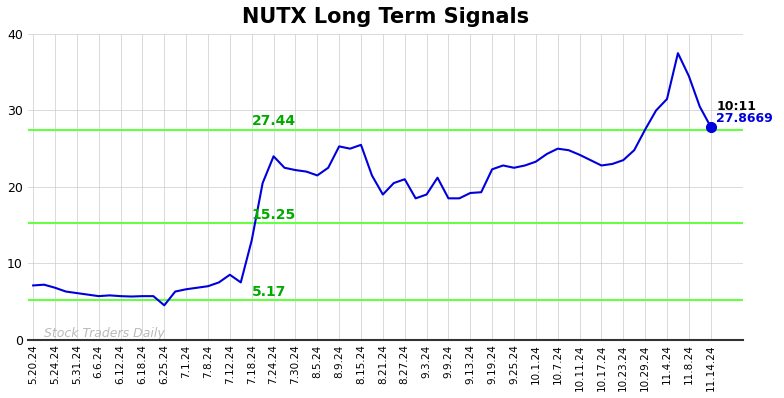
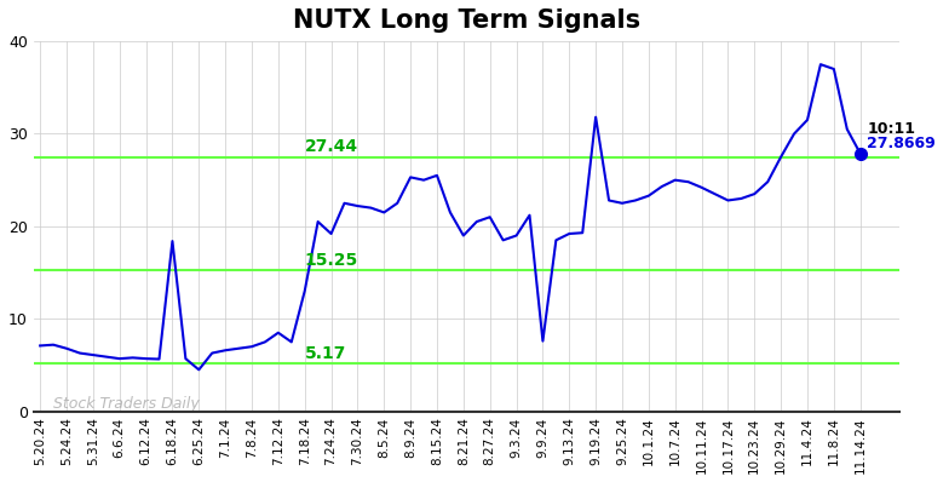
6.18.24: 5.7 -> 18.4
7.24.24: 24.0 -> 19.2
9.9.24: 18.5 -> 7.6
9.19.24: 22.3 -> 31.8
11.8.24: 34.5 -> 37.0
